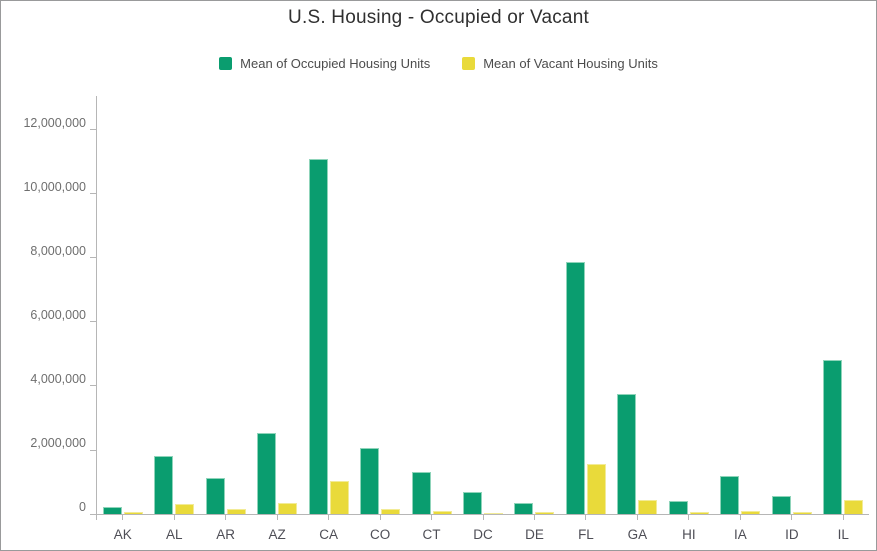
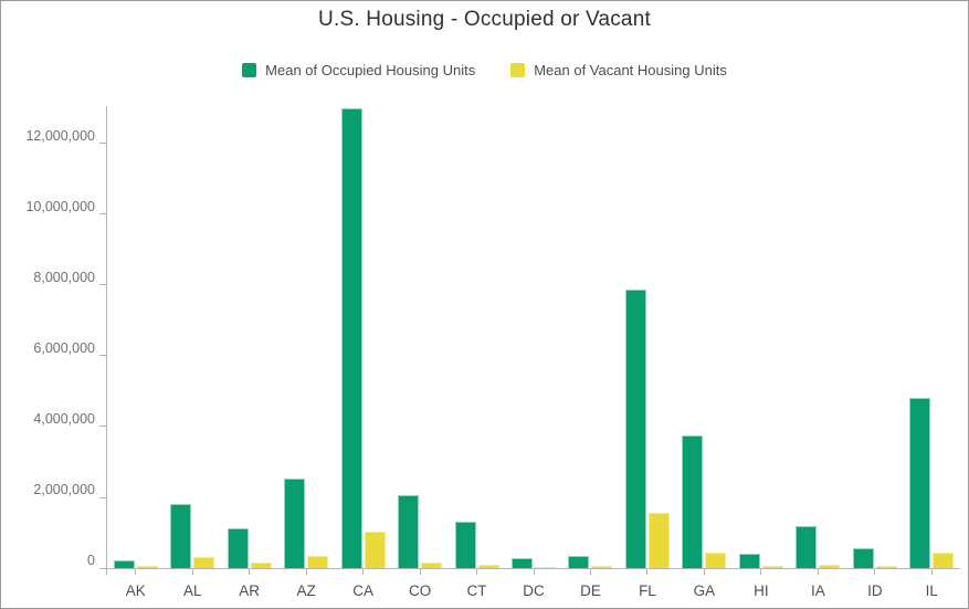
Mean of Occupied Housing Units/CA: 11100000 -> 13000000
Mean of Occupied Housing Units/DC: 700000 -> 300000
